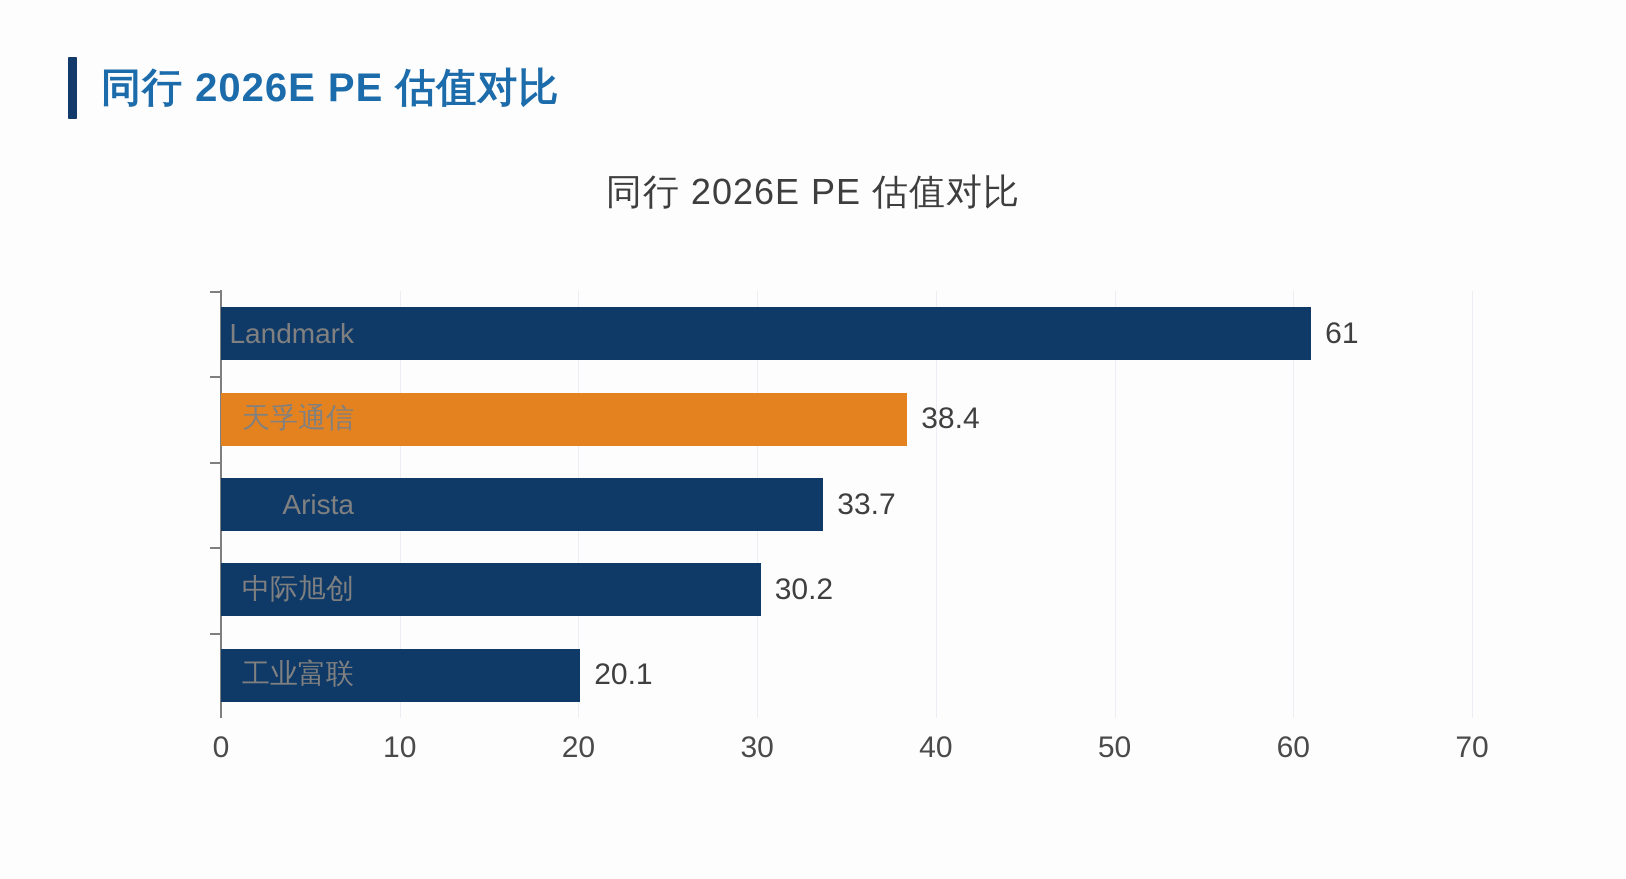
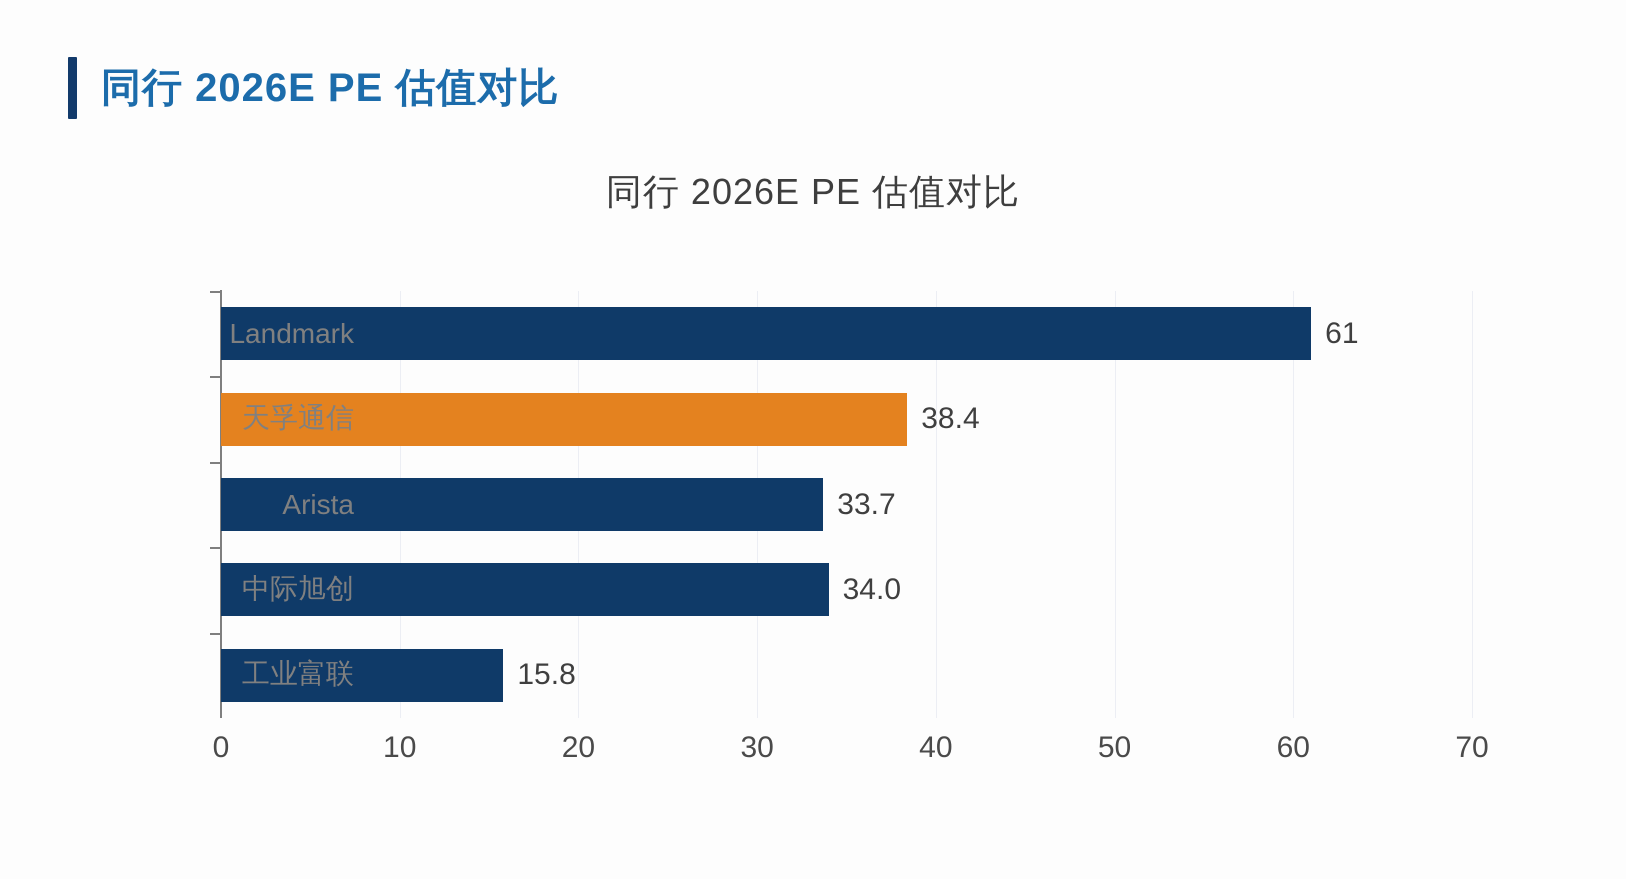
中际旭创: 30.2 -> 34.0
工业富联: 20.1 -> 15.8
